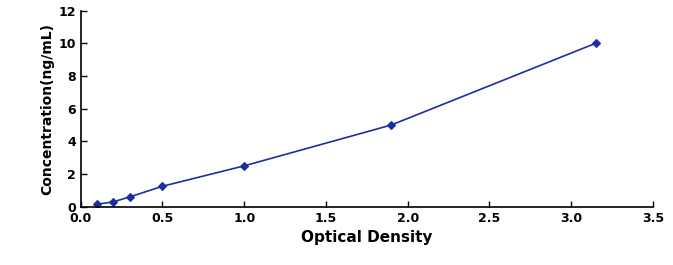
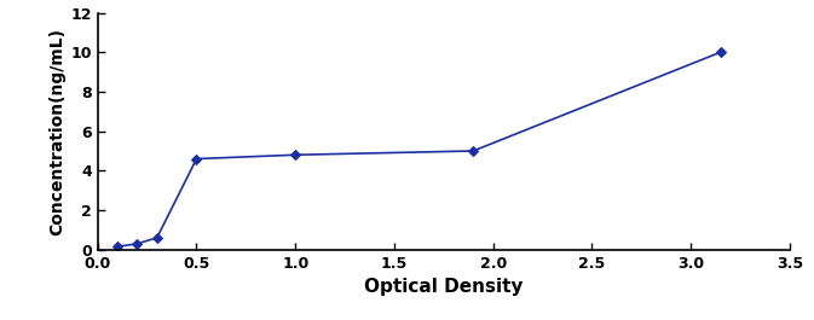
0.5: 1.2 -> 4.6
1.0: 2.5 -> 4.8
